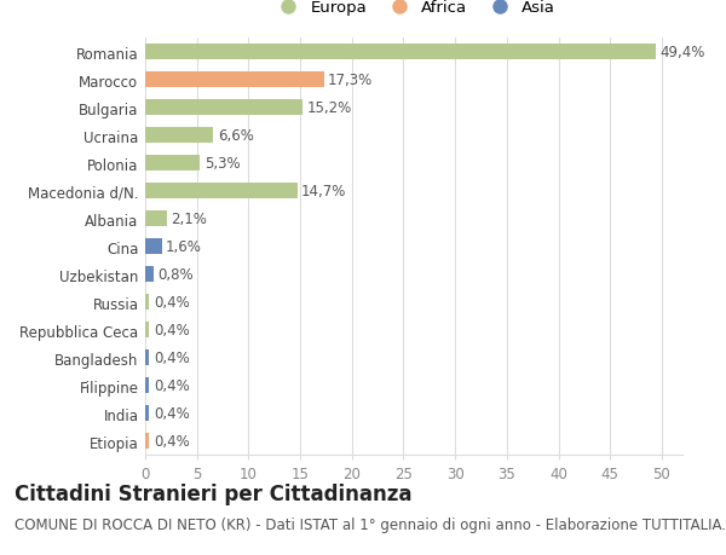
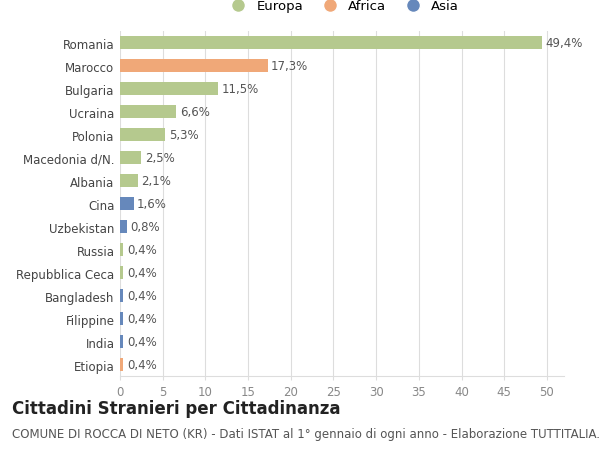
Bulgaria: 15,2% -> 11,5%
Macedonia d/N.: 14,7% -> 2,5%
